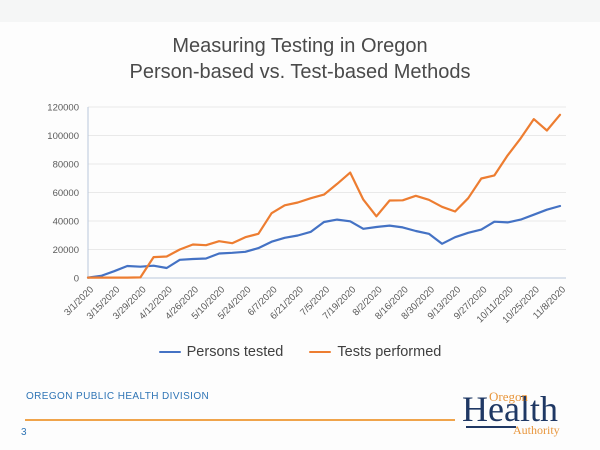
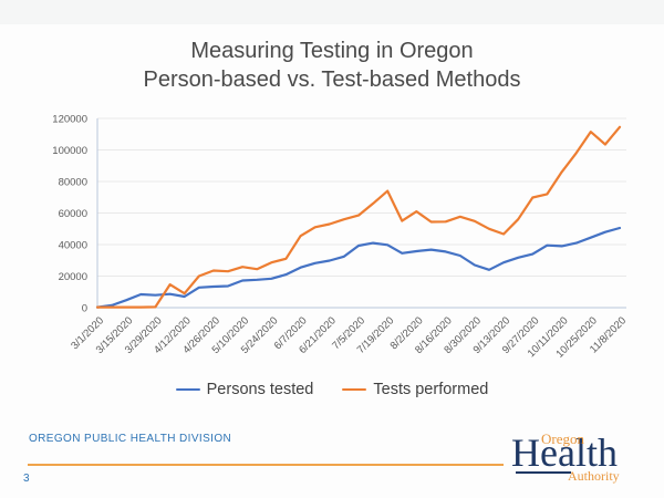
Tests performed/4/12/2020: 15000 -> 9000
Tests performed/8/2/2020: 43000 -> 61000
Persons tested/8/30/2020: 31000 -> 27000
